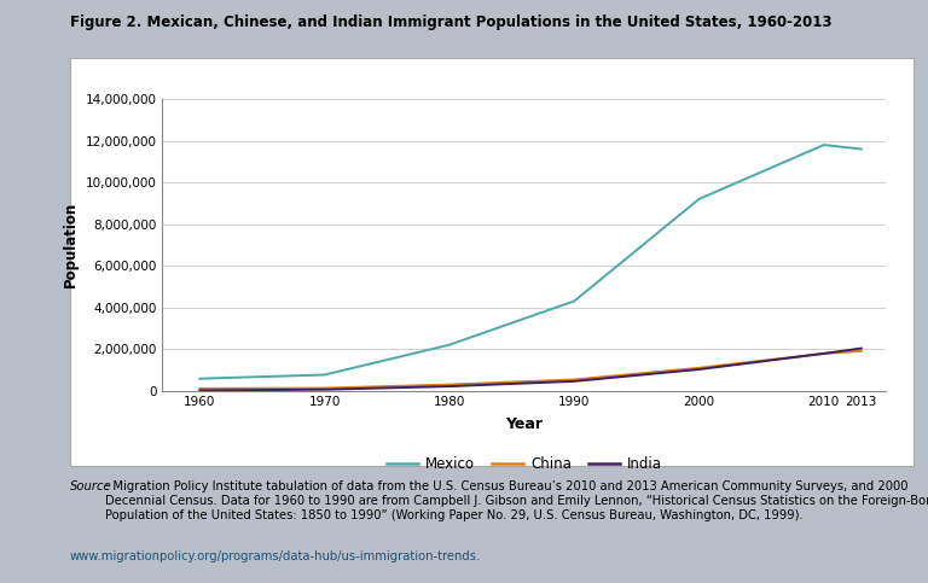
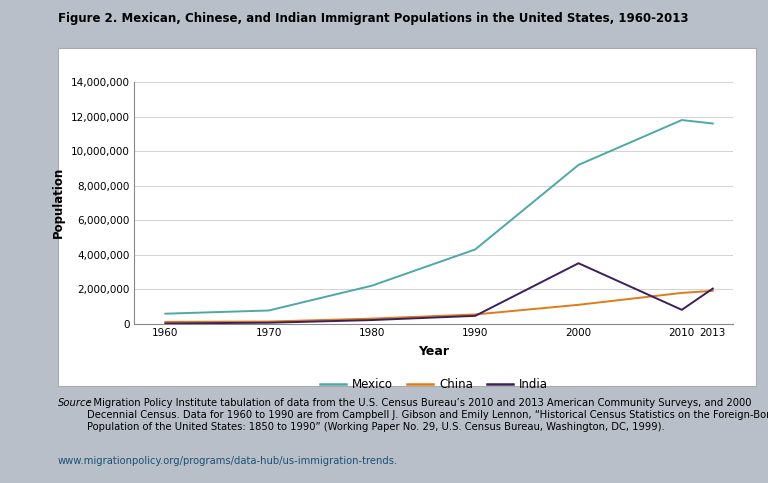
India/2000: 1,000,000 -> 3,500,000
India/2010: 1,800,000 -> 800,000
